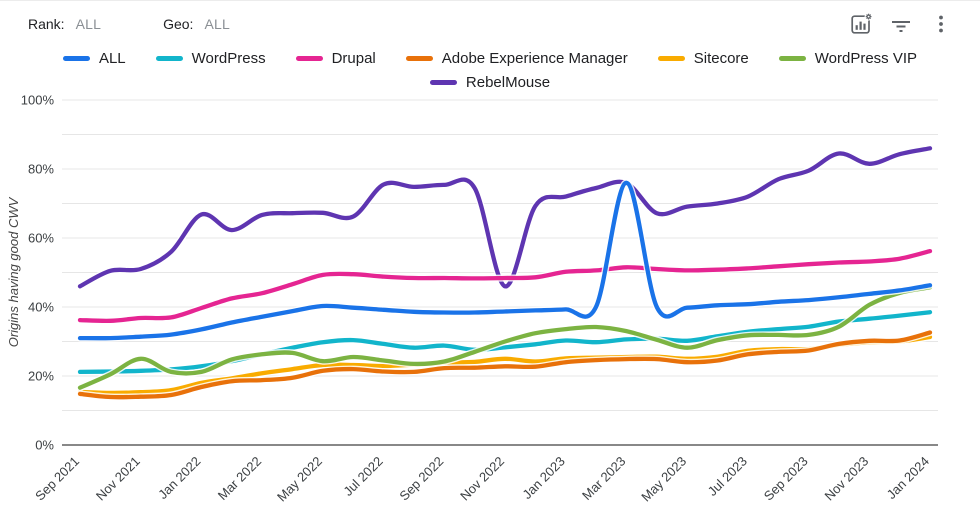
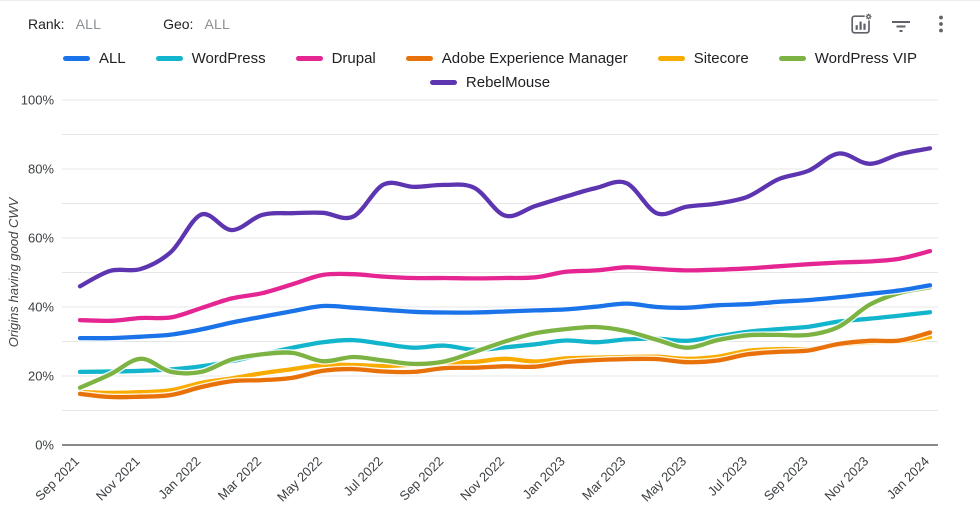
RebelMouse/Nov 2022: 46% -> 66%
ALL/Mar 2023: 76% -> 41%
